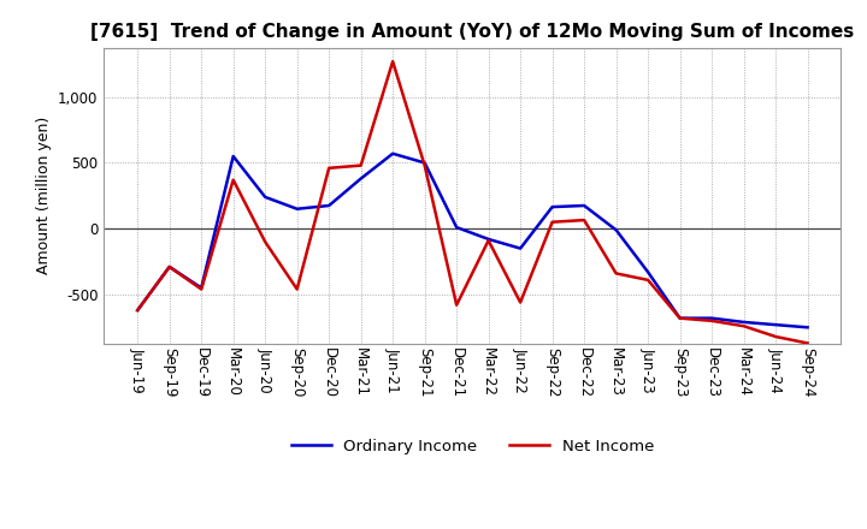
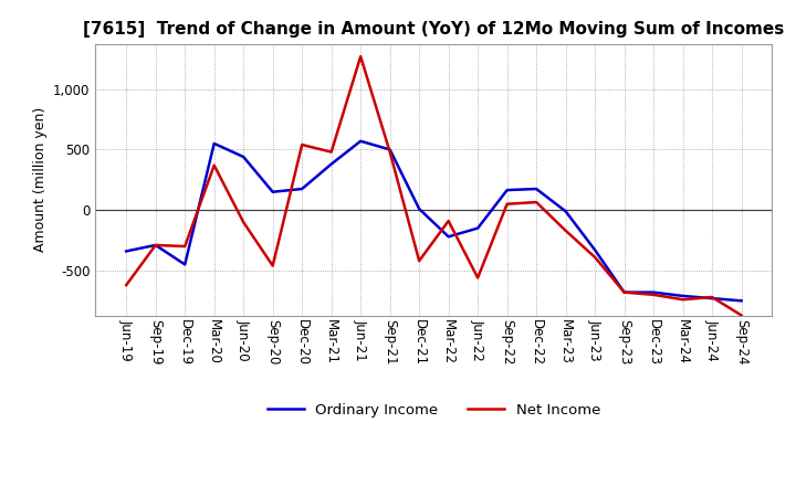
Ordinary Income/Jun-19: -620 -> -340
Net Income/Dec-19: -460 -> -300
Ordinary Income/Jun-20: 240 -> 440
Net Income/Dec-20: 460 -> 540
Net Income/Dec-21: -580 -> -420
Ordinary Income/Mar-22: -80 -> -220
Net Income/Mar-23: -340 -> -170
Net Income/Jun-24: -820 -> -720
